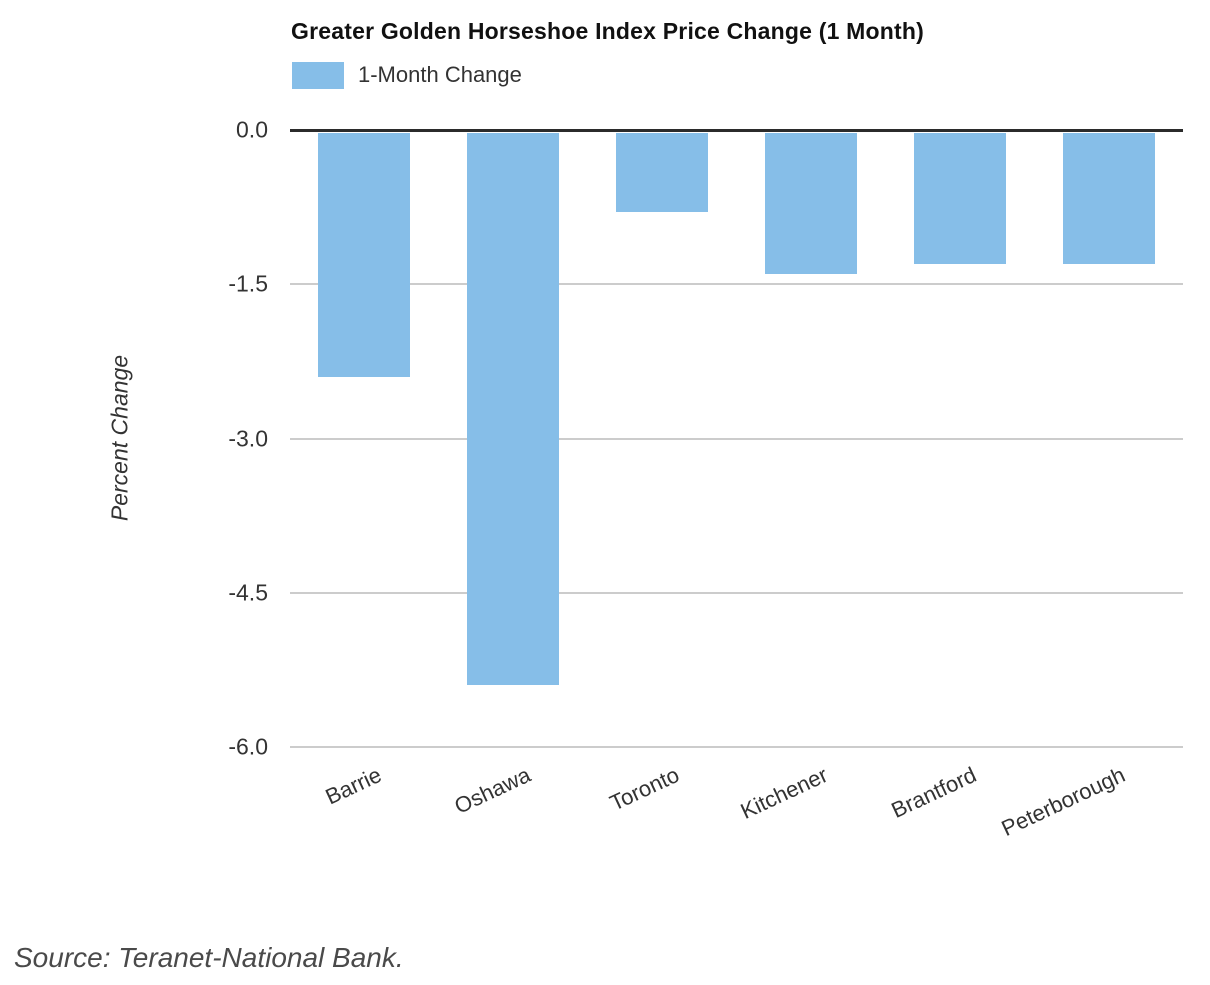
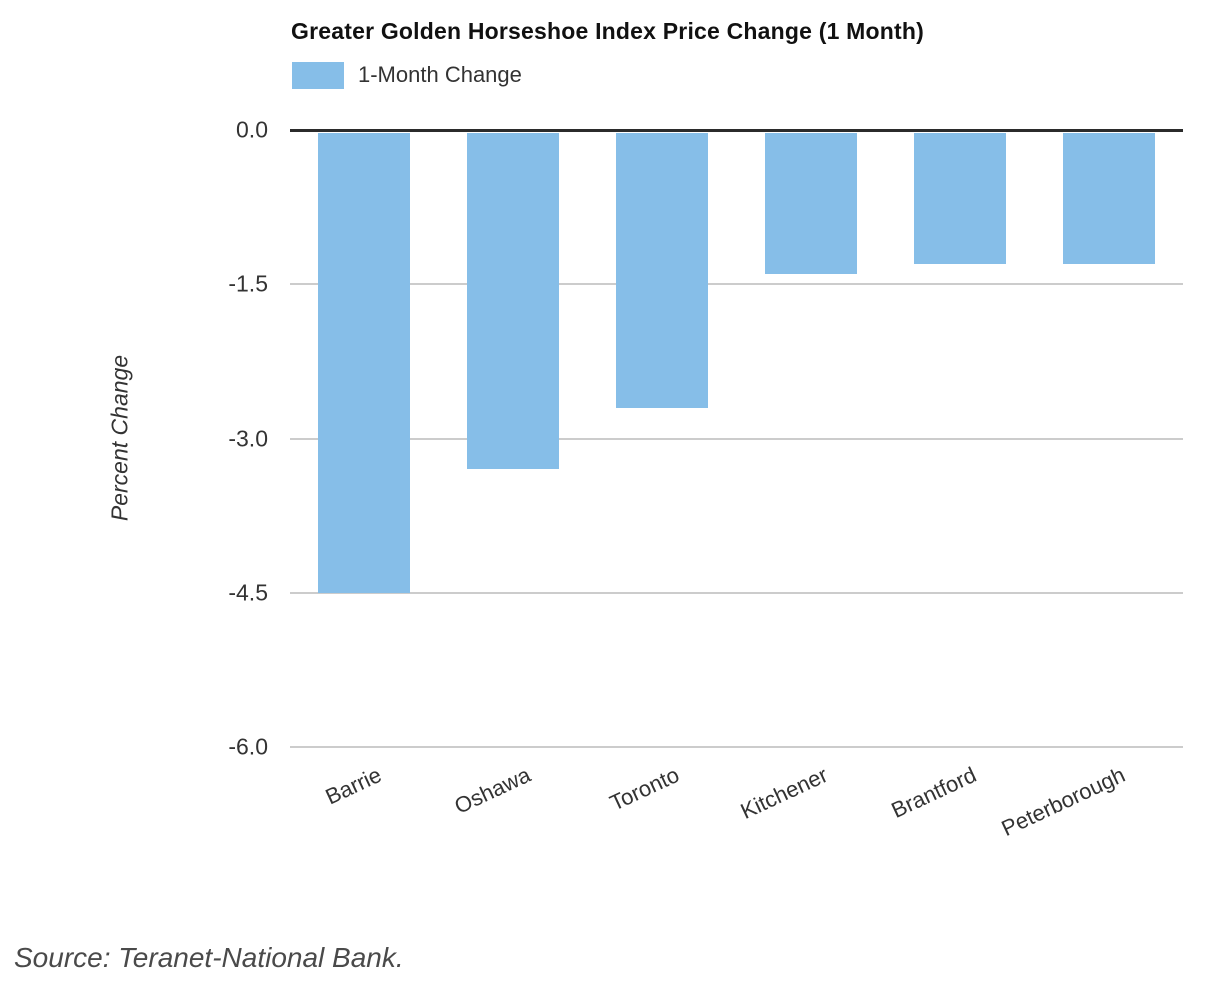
Barrie: -2.4 -> -4.5
Oshawa: -5.4 -> -3.3
Toronto: -0.8 -> -2.7
